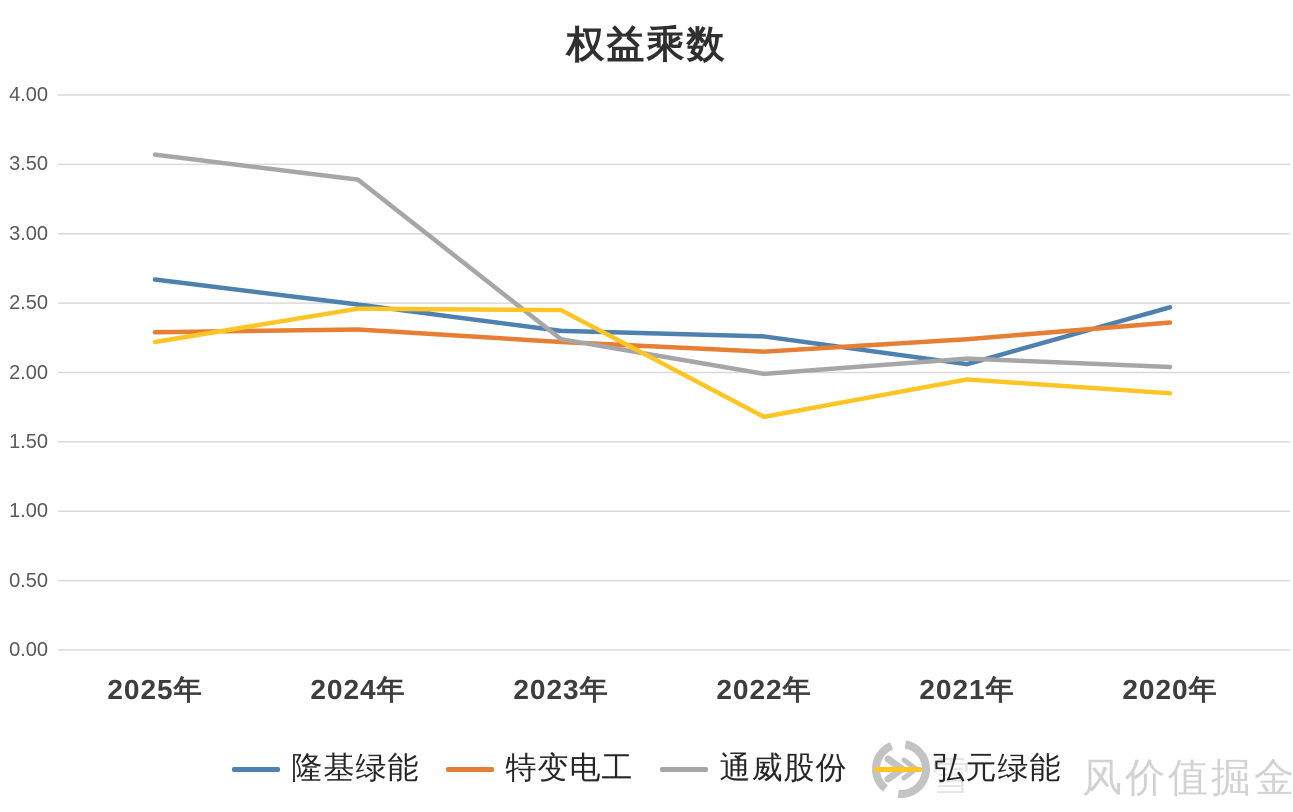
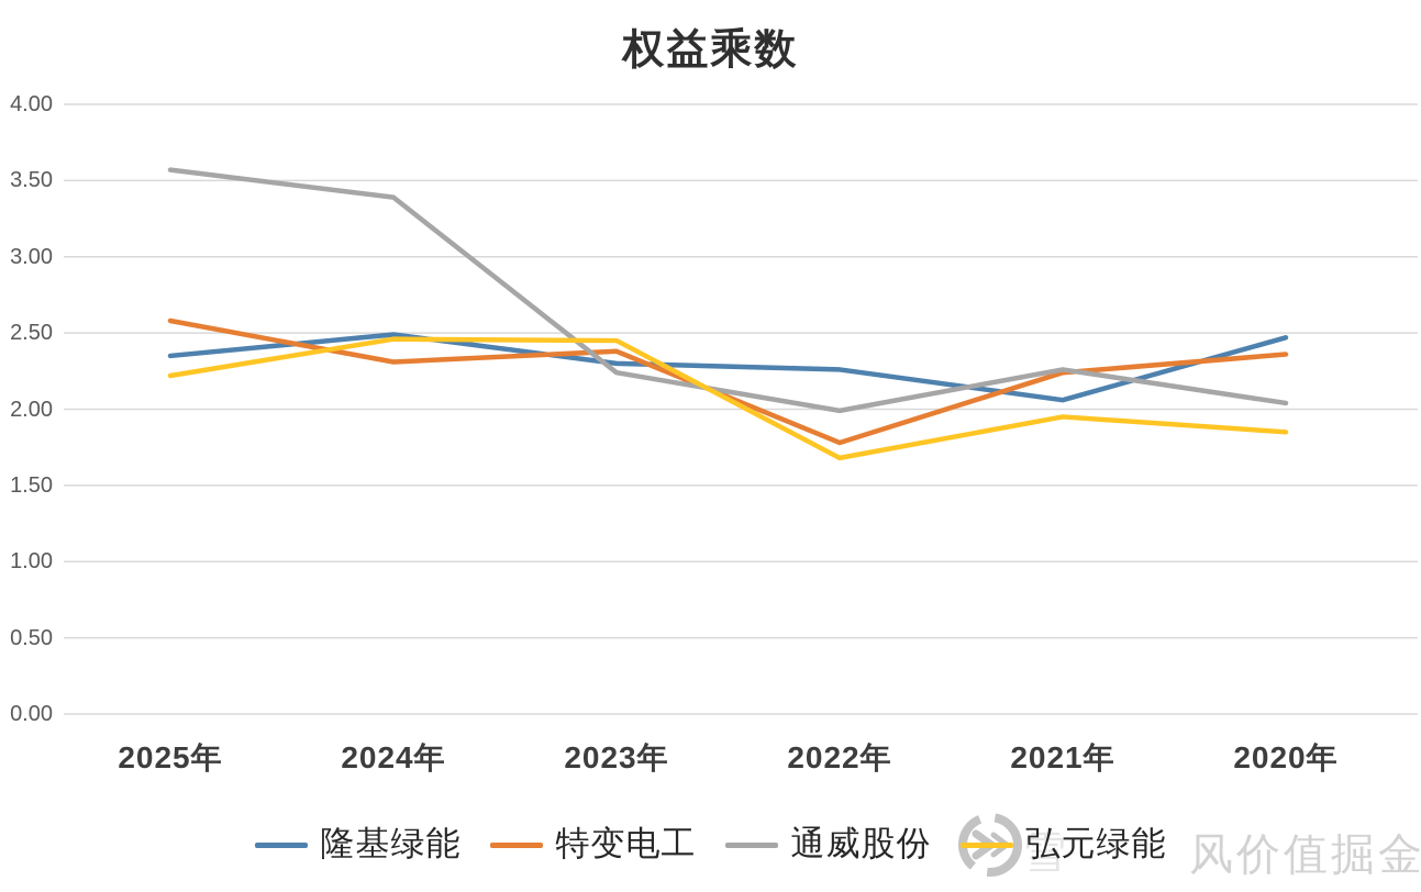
隆基绿能/2025年: 2.67 -> 2.35
特变电工/2025年: 2.29 -> 2.58
特变电工/2023年: 2.22 -> 2.38
特变电工/2022年: 2.15 -> 1.78
通威股份/2021年: 2.10 -> 2.26
